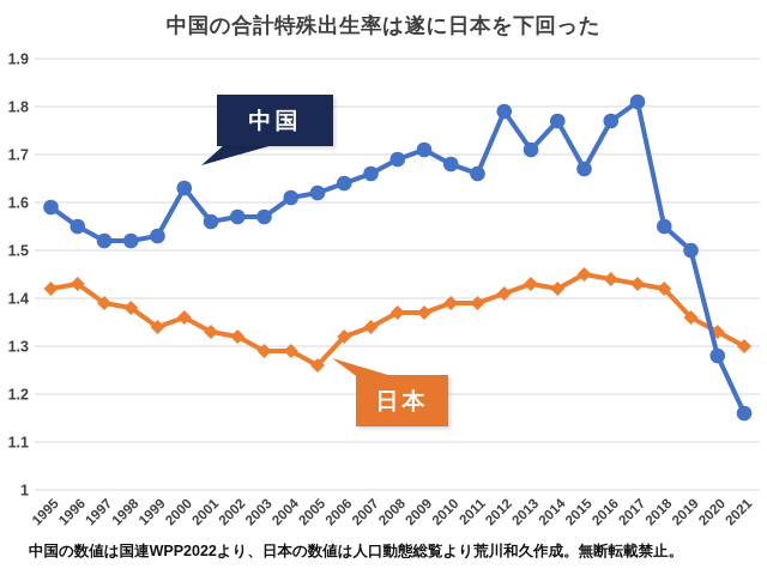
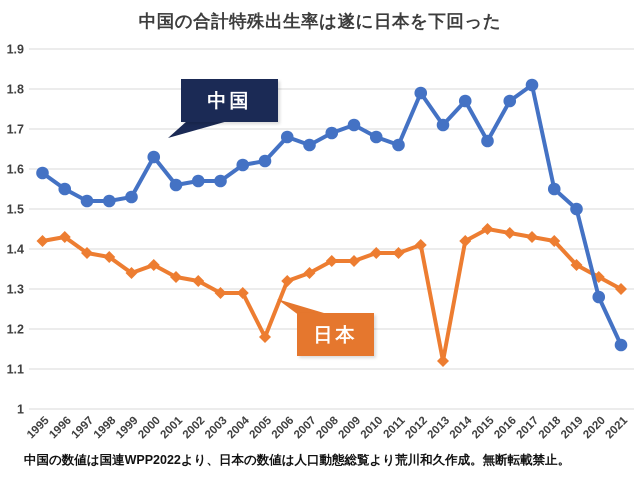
日本/2005: 1.26 -> 1.18
中国/2006: 1.64 -> 1.68
日本/2013: 1.43 -> 1.12
